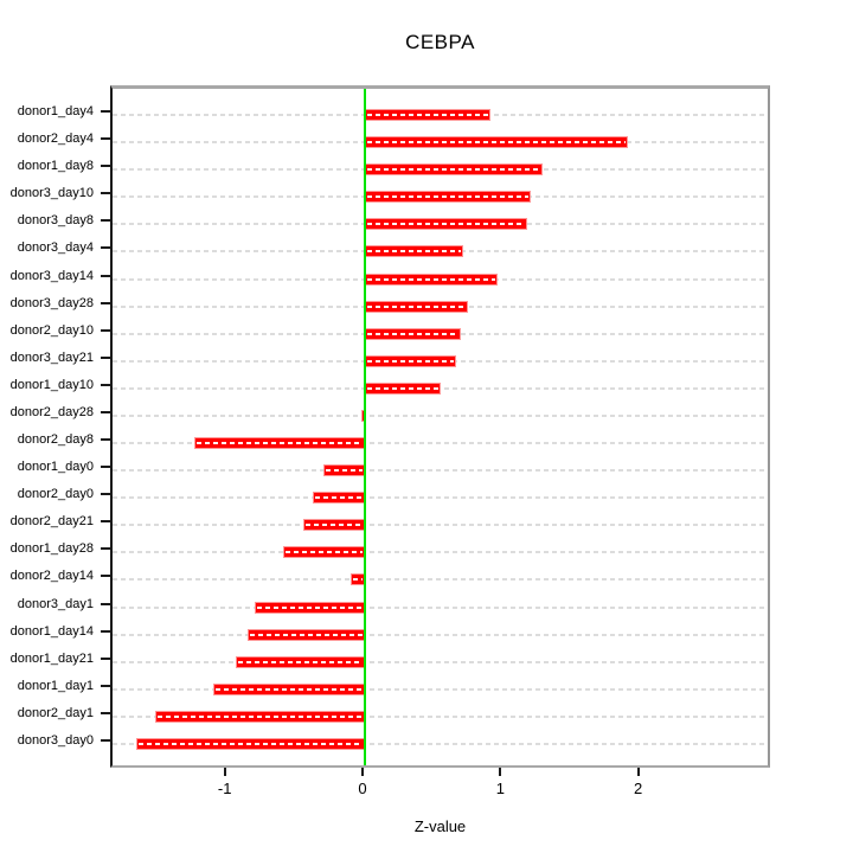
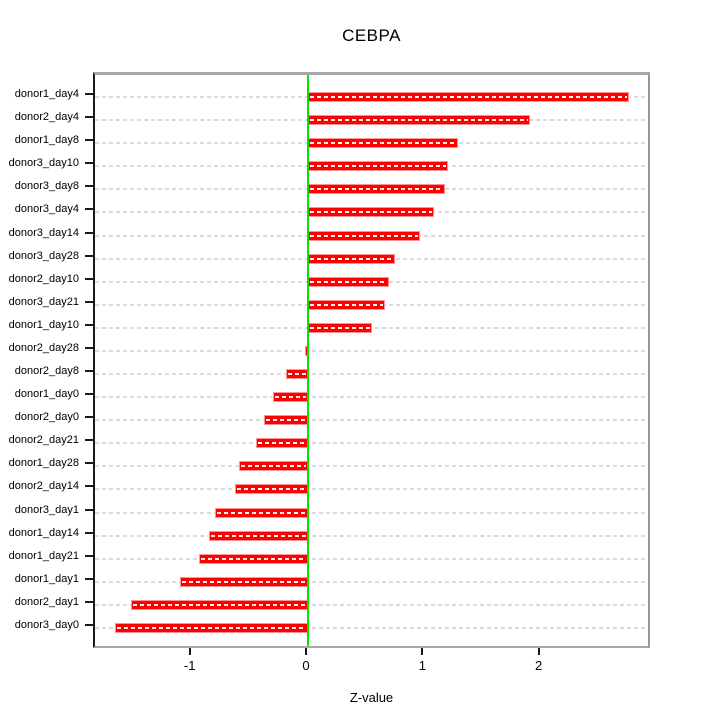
donor1_day4: 0.91 -> 2.76
donor3_day4: 0.71 -> 1.08
donor2_day8: -1.24 -> -0.19
donor2_day14: -0.10 -> -0.63
